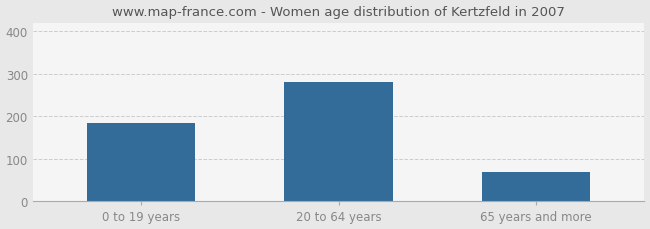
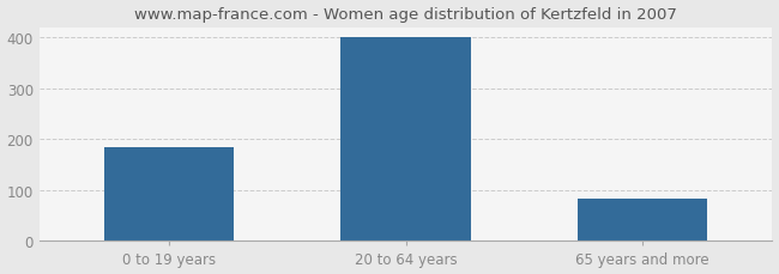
20 to 64 years: 280 -> 400
65 years and more: 70 -> 83
